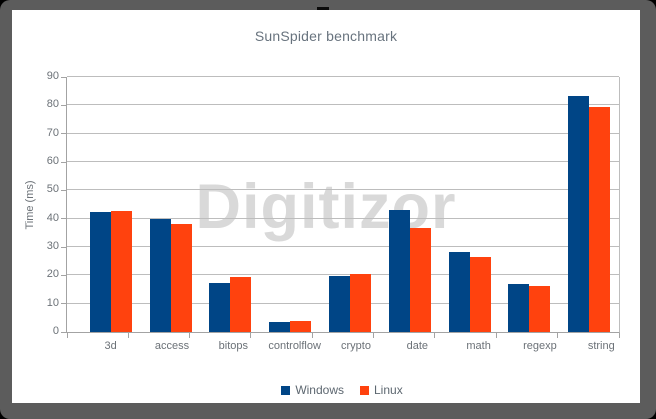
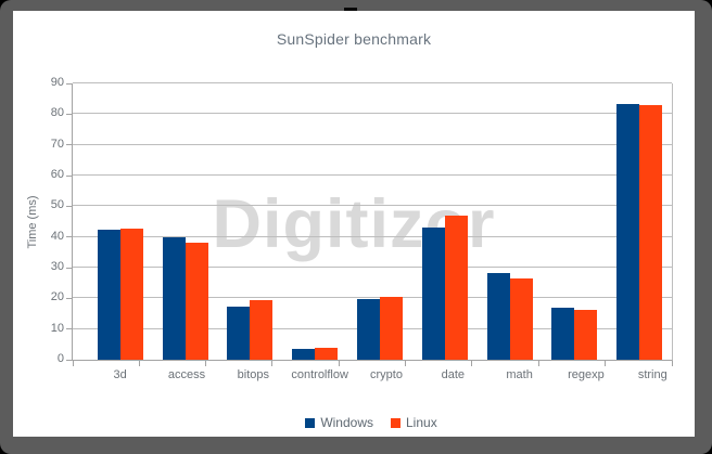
Linux/date: 37 -> 47
Linux/string: 79 -> 83
